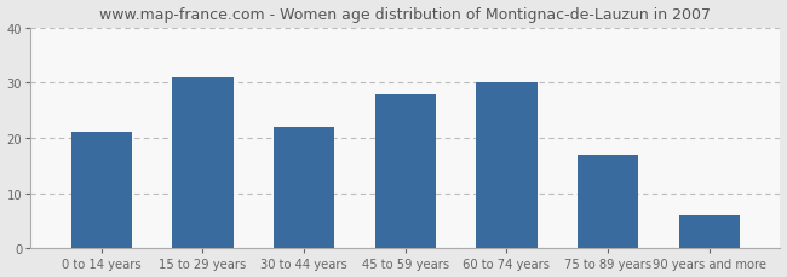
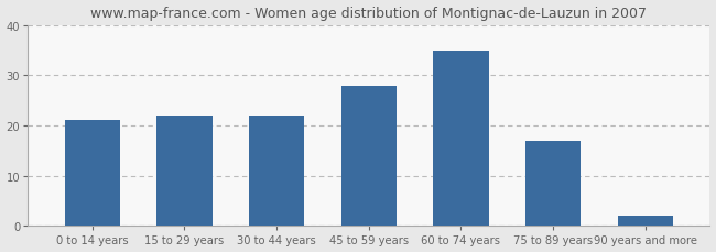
15 to 29 years: 31 -> 22
60 to 74 years: 30 -> 35
90 years and more: 6 -> 2
